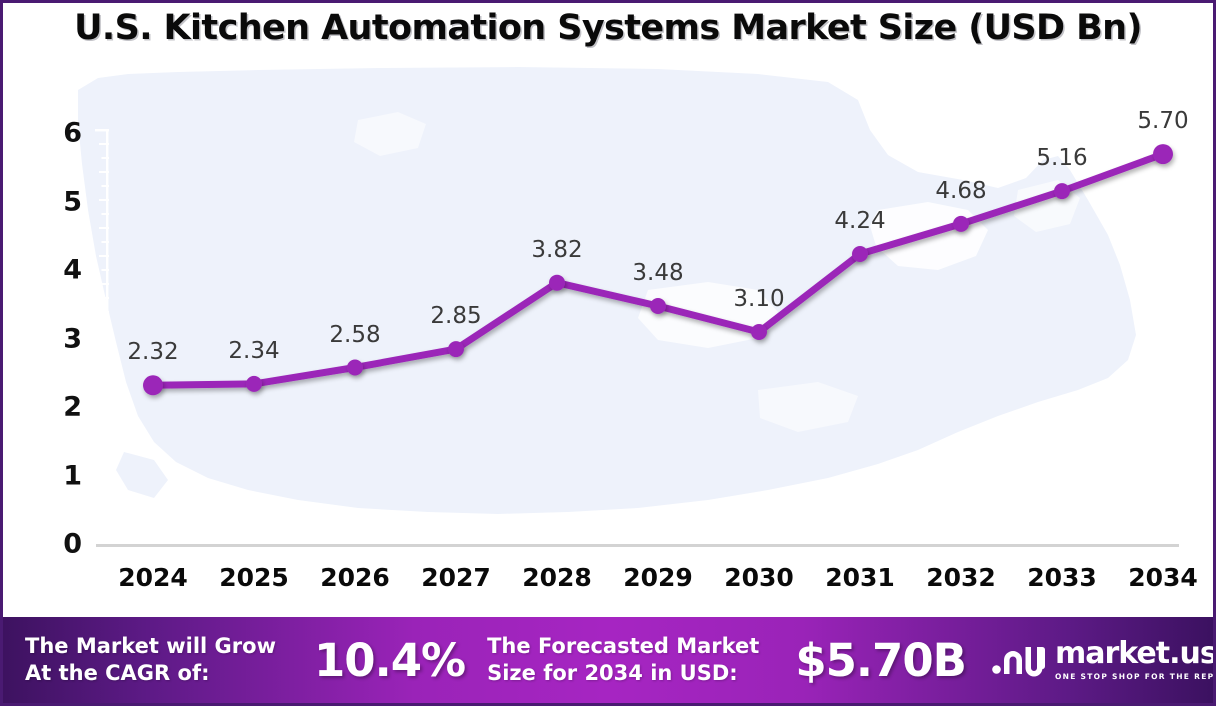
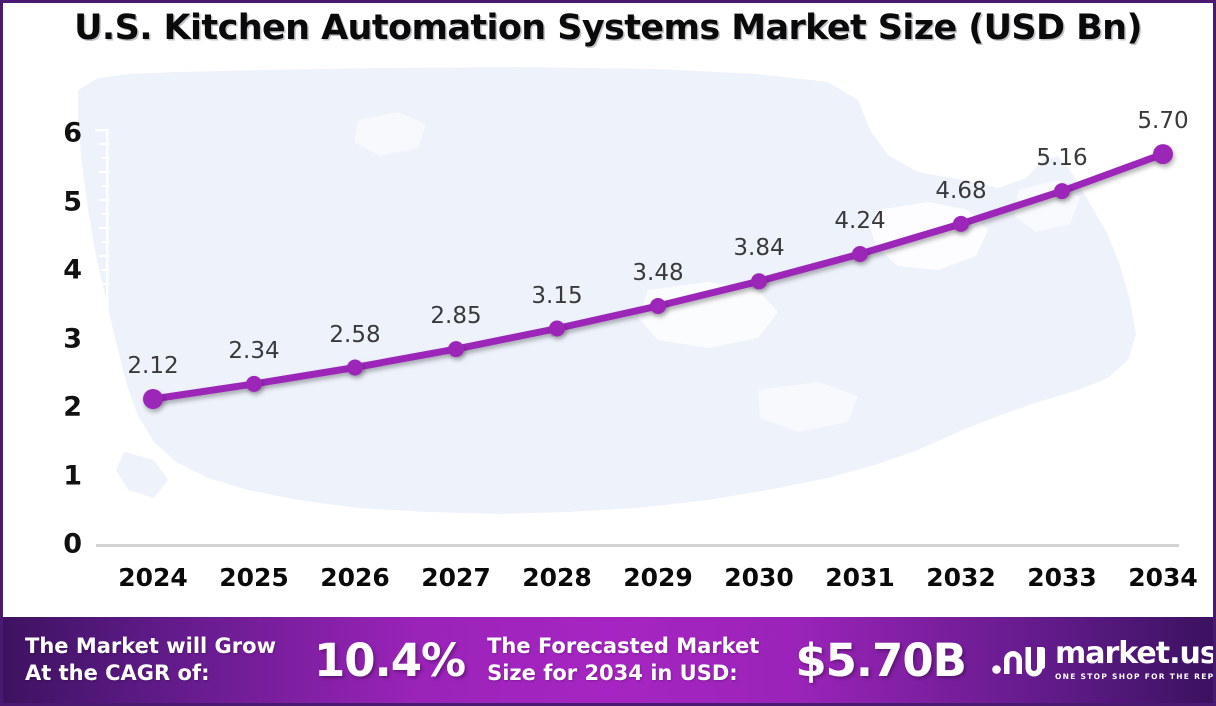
2024: 2.32 -> 2.12
2028: 3.82 -> 3.15
2030: 3.10 -> 3.84
